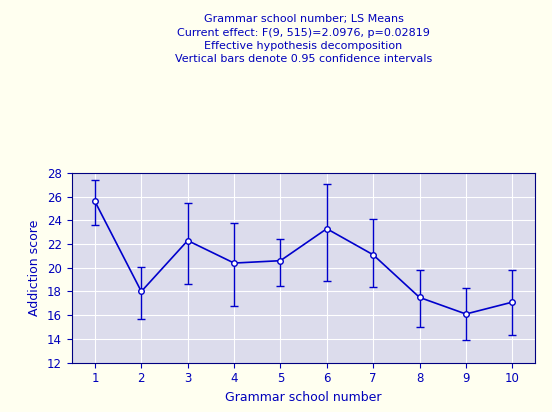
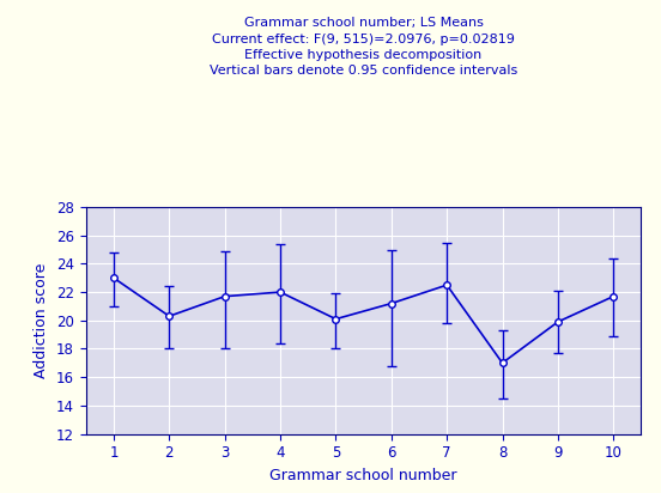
1: 25.6 -> 23.0
2: 18.0 -> 20.3
3: 22.3 -> 21.7
4: 20.4 -> 22.0
5: 20.6 -> 20.1
6: 23.3 -> 21.2
7: 21.1 -> 22.5
8: 17.5 -> 17.0
9: 16.1 -> 19.9
10: 17.1 -> 21.7
